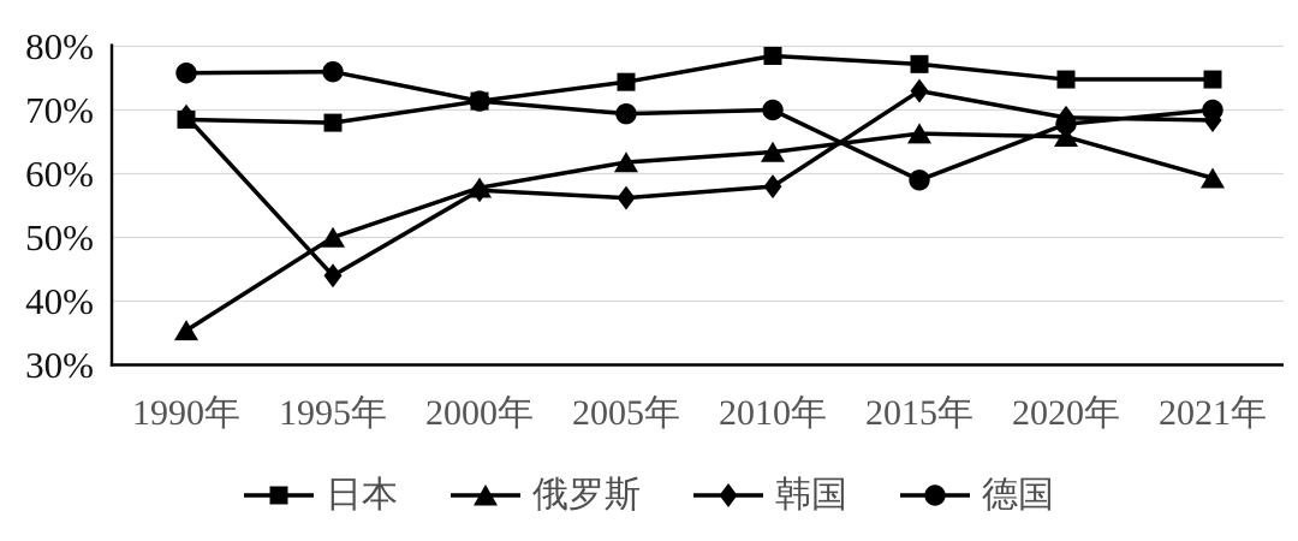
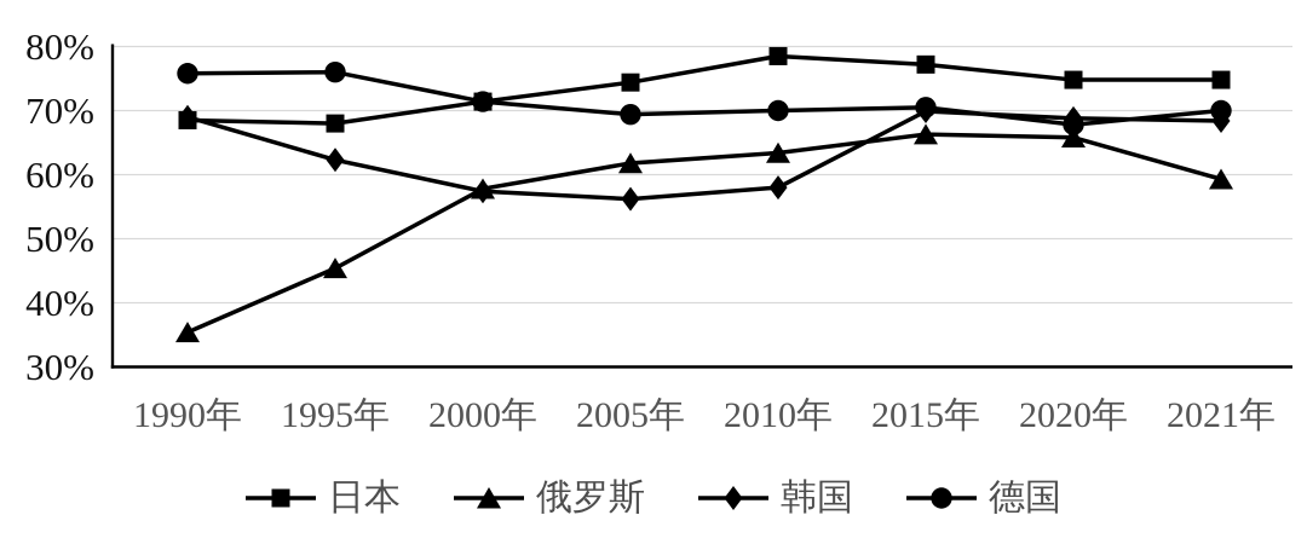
俄罗斯/1995年: 50% -> 45%
韩国/1995年: 44% -> 62%
韩国/2015年: 73% -> 70%
德国/2015年: 59% -> 70%
